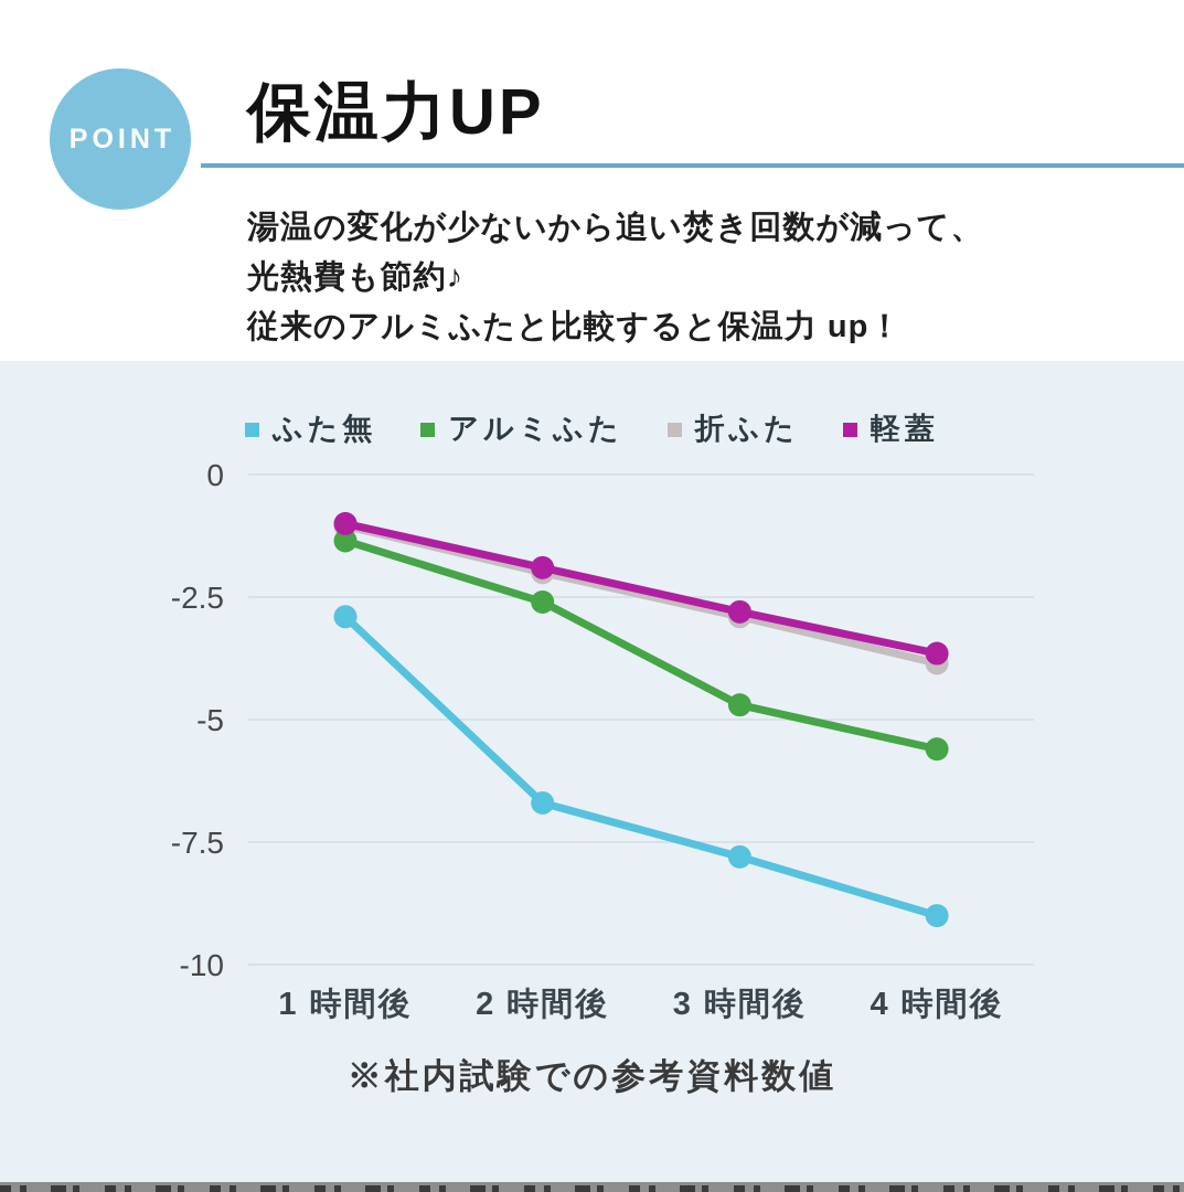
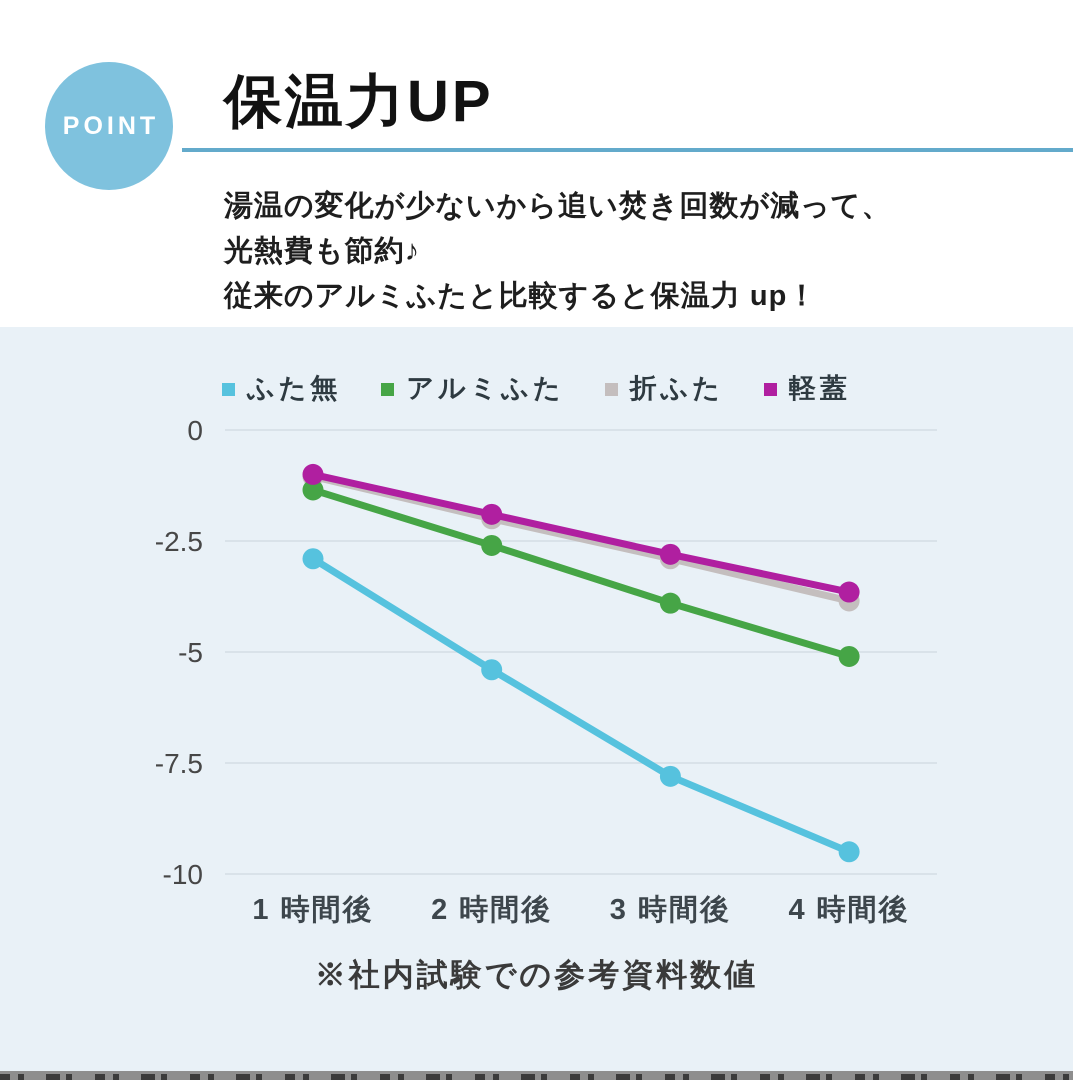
ふた無/2 時間後: -6.7 -> -5.4
アルミふた/3 時間後: -4.7 -> -3.9
ふた無/4 時間後: -9.0 -> -9.5
アルミふた/4 時間後: -5.6 -> -5.1
